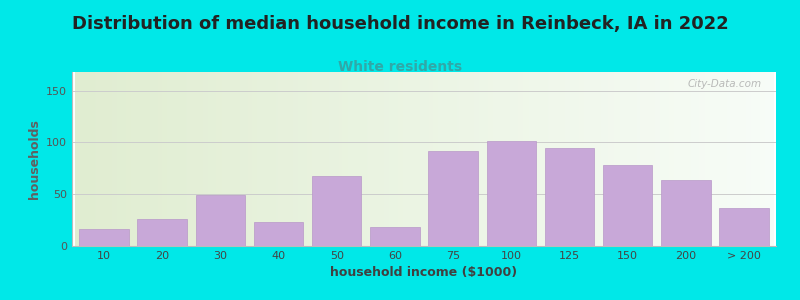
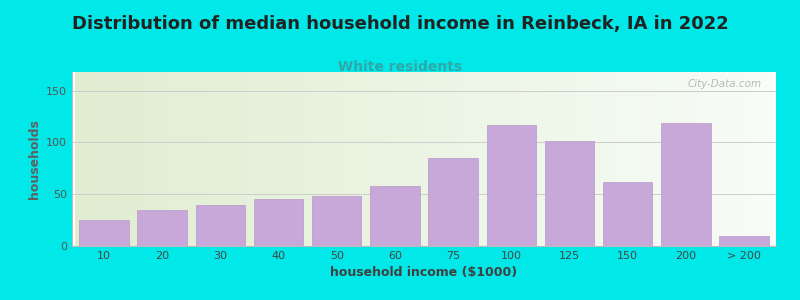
10: 16 -> 25
20: 26 -> 35
30: 49 -> 40
40: 23 -> 45
50: 68 -> 48
60: 18 -> 58
75: 92 -> 85
100: 101 -> 117
125: 95 -> 101
150: 78 -> 62
200: 64 -> 119
> 200: 37 -> 10
